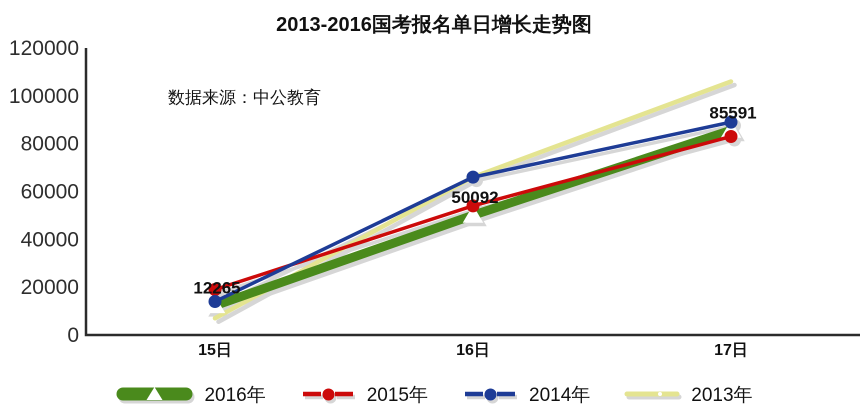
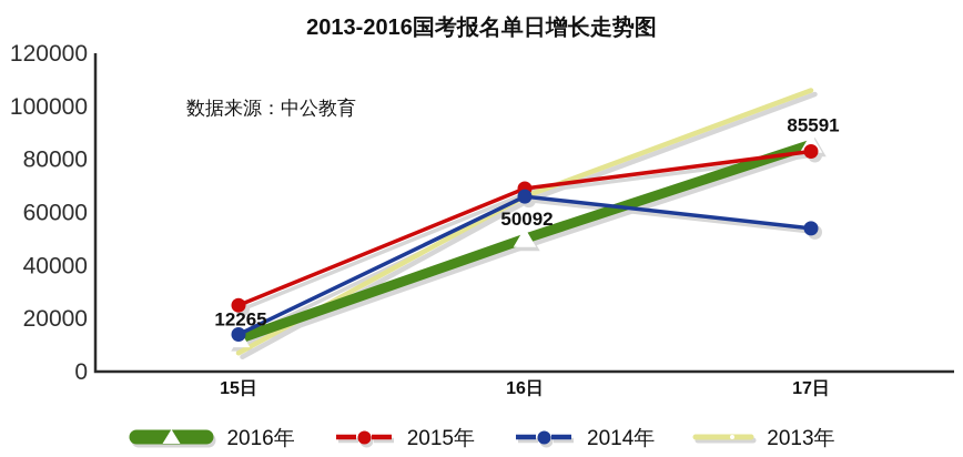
2015年/15日: 19000 -> 25000
2015年/16日: 54000 -> 69000
2014年/17日: 89000 -> 54000
